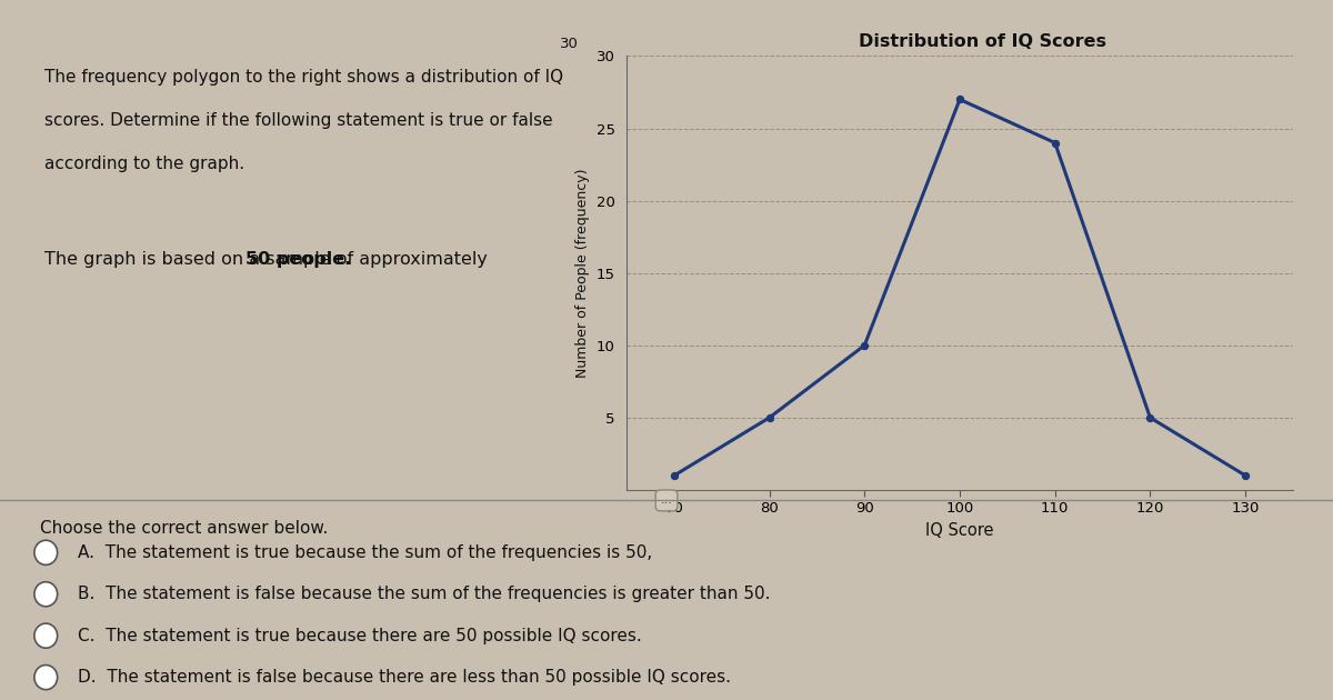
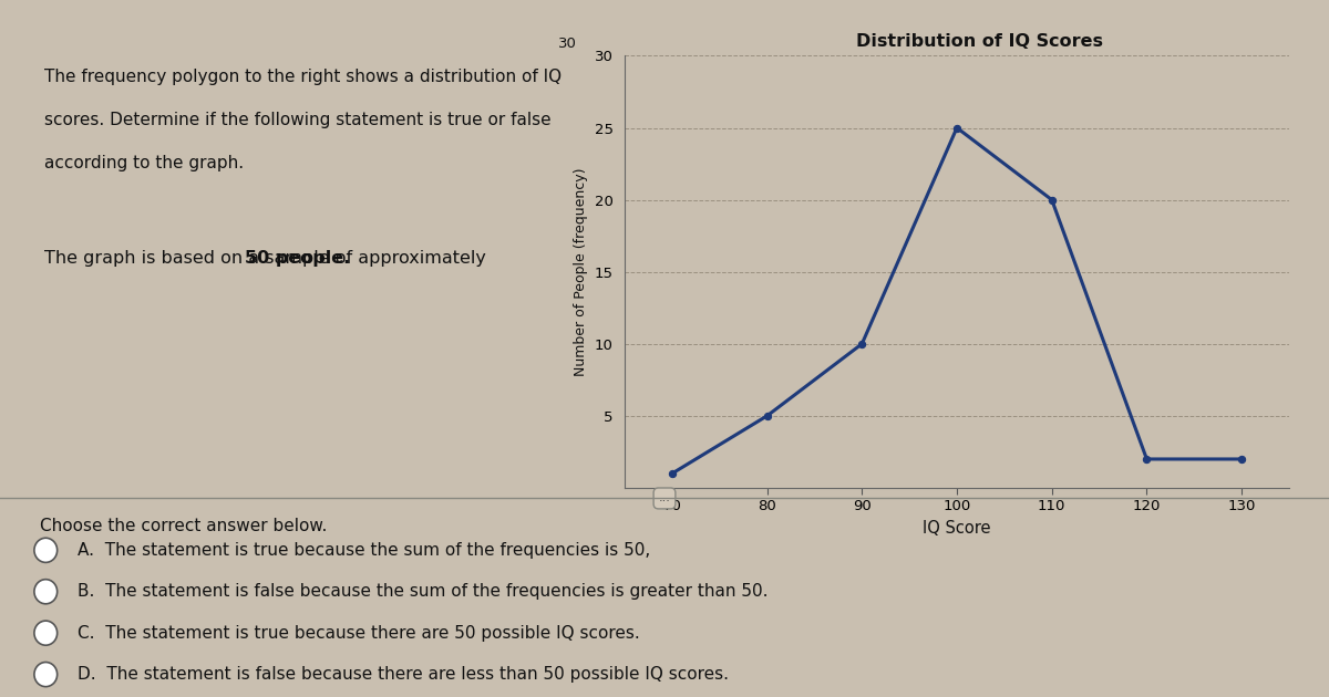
100: 27 -> 25
110: 24 -> 20
120: 5 -> 2
130: 1 -> 2
